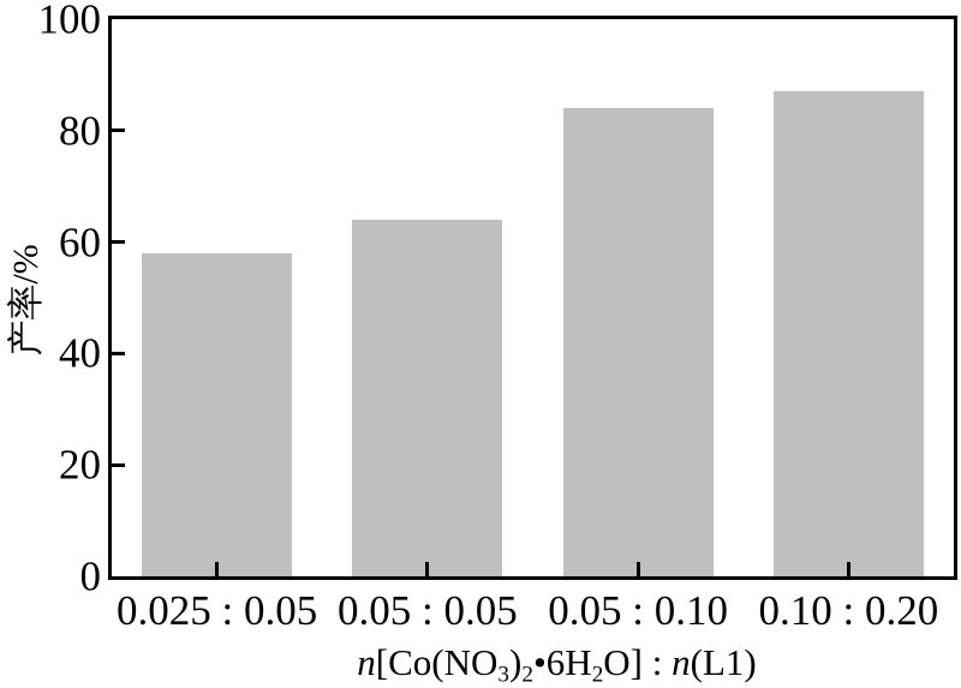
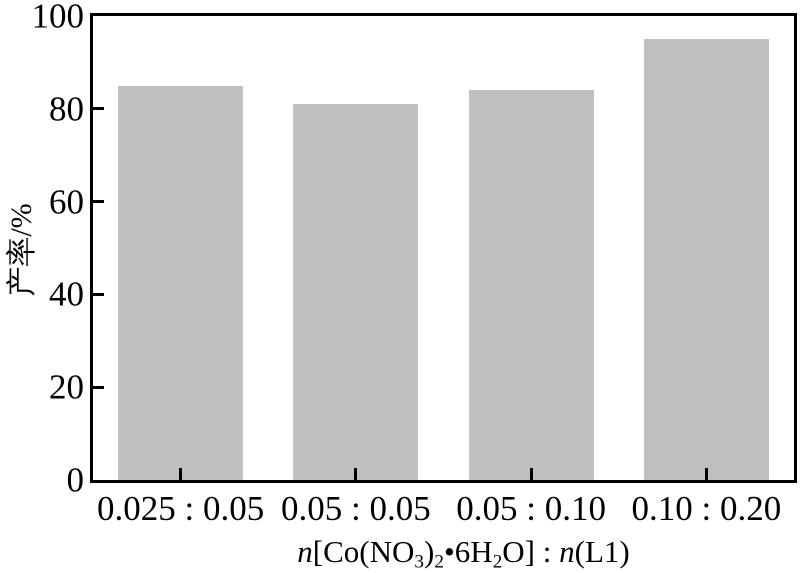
0.025 : 0.05: 58 -> 85
0.05 : 0.05: 64 -> 81
0.10 : 0.20: 87 -> 95
